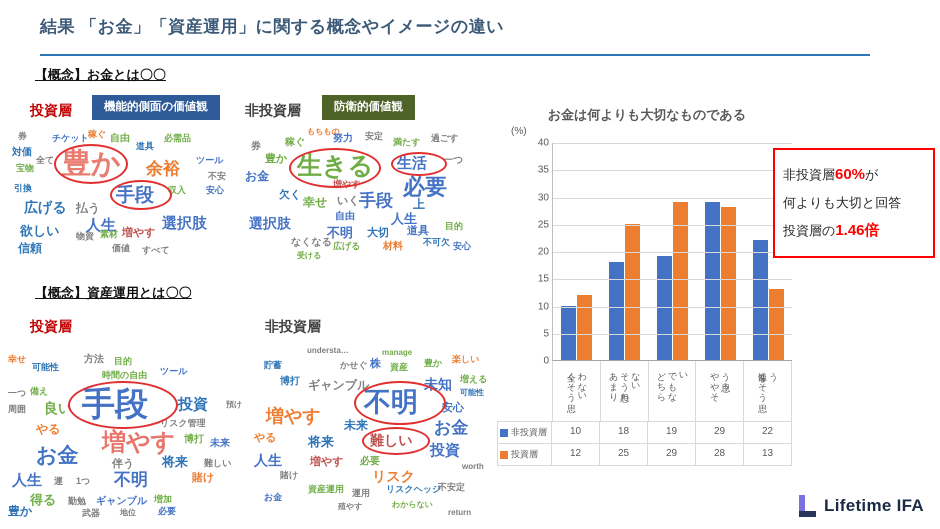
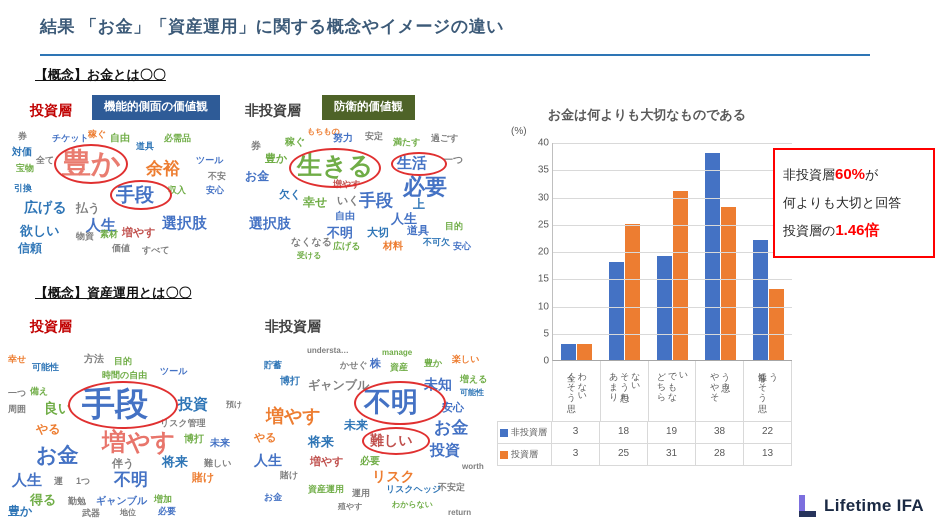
非投資層/全くそう思わない: 10 -> 3
投資層/全くそう思わない: 12 -> 3
投資層/どちらでもない: 29 -> 31
非投資層/ややそう思う: 29 -> 38
